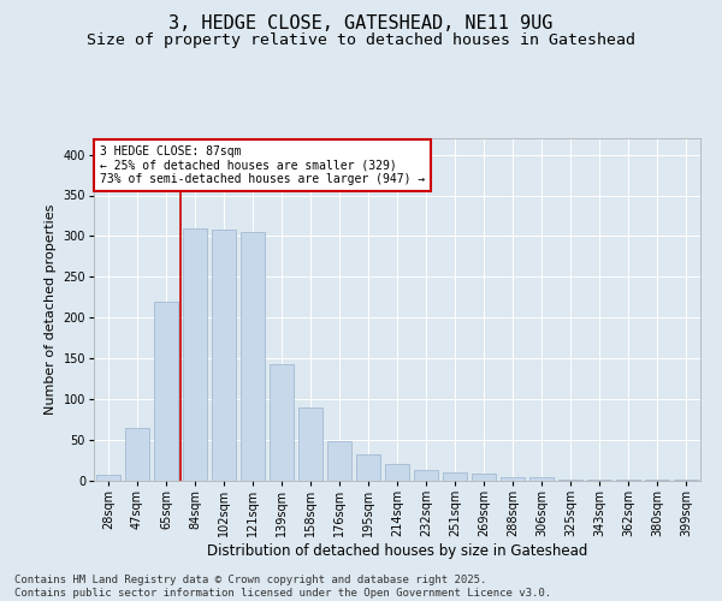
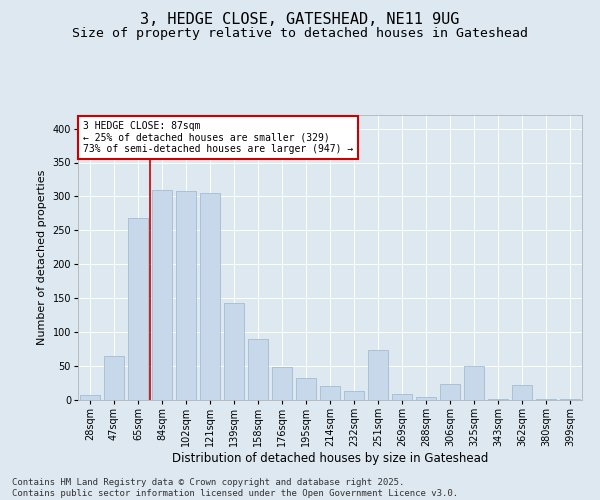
65sqm: 220 -> 268
251sqm: 10 -> 74
306sqm: 5 -> 24
325sqm: 2 -> 50
362sqm: 2 -> 22
